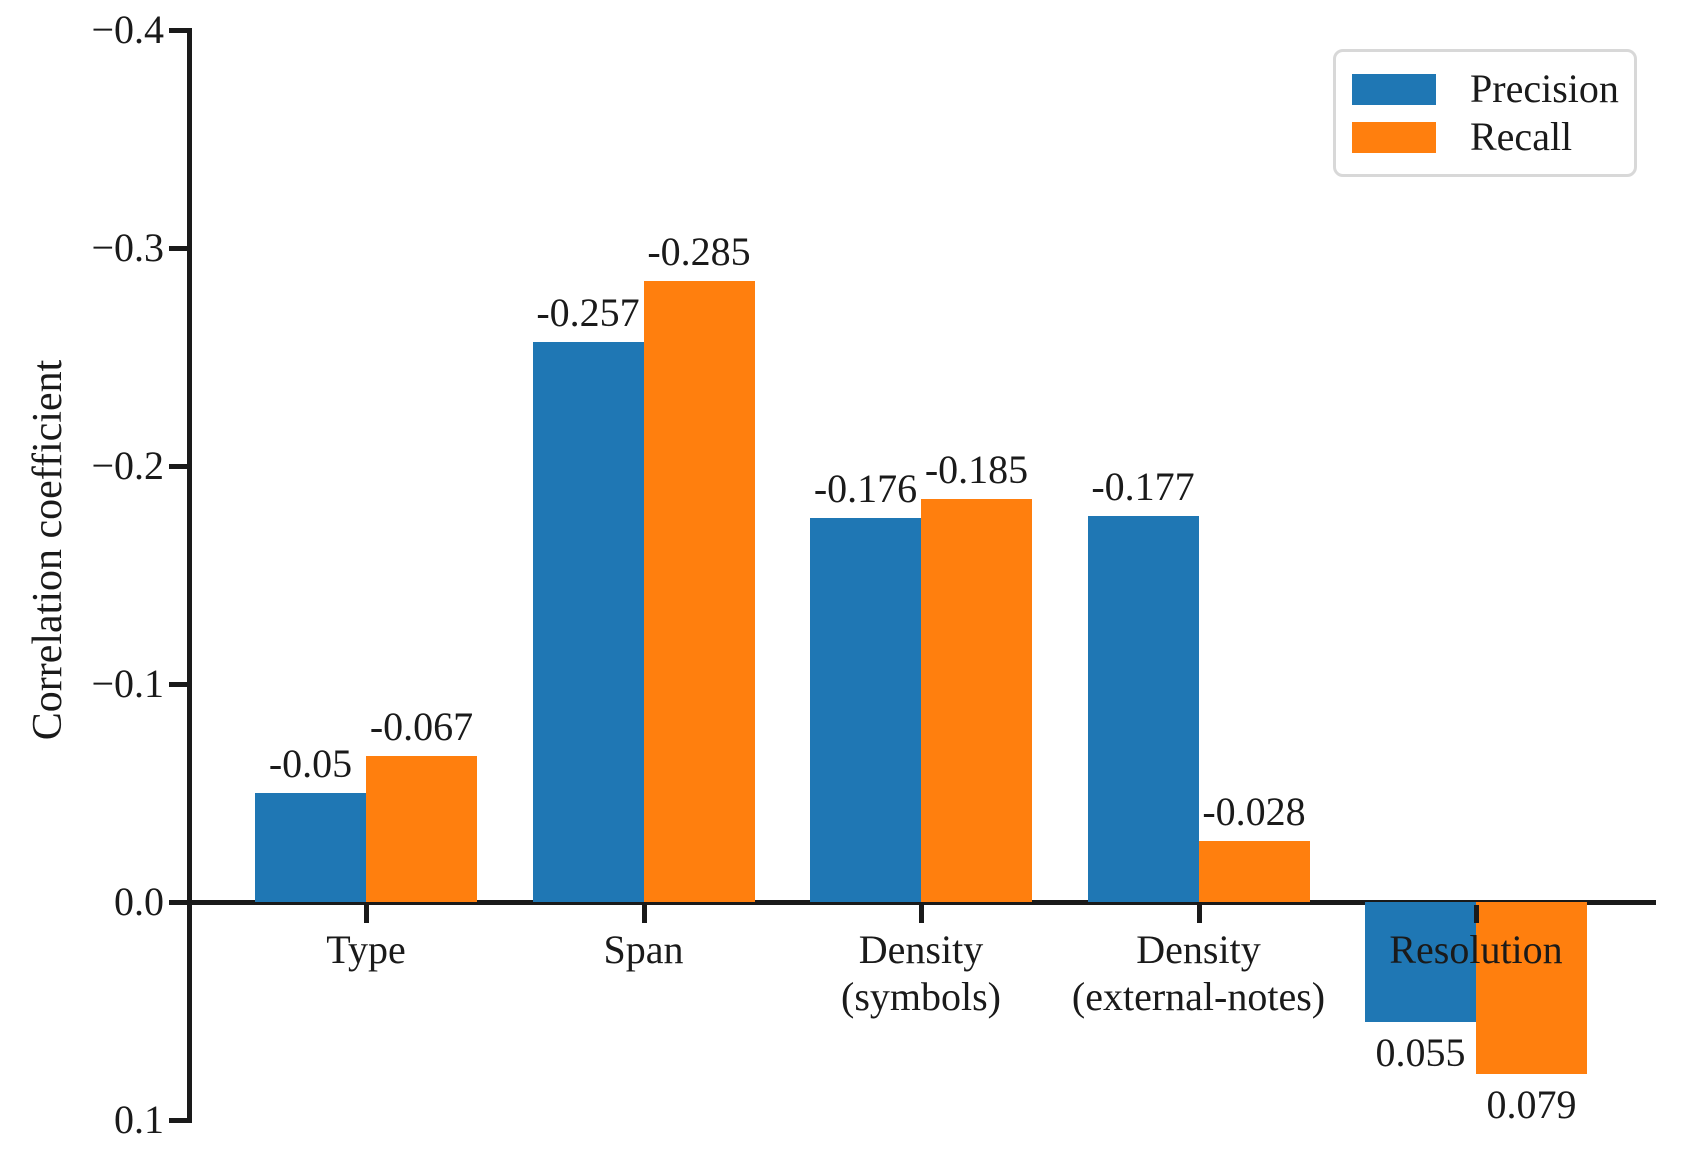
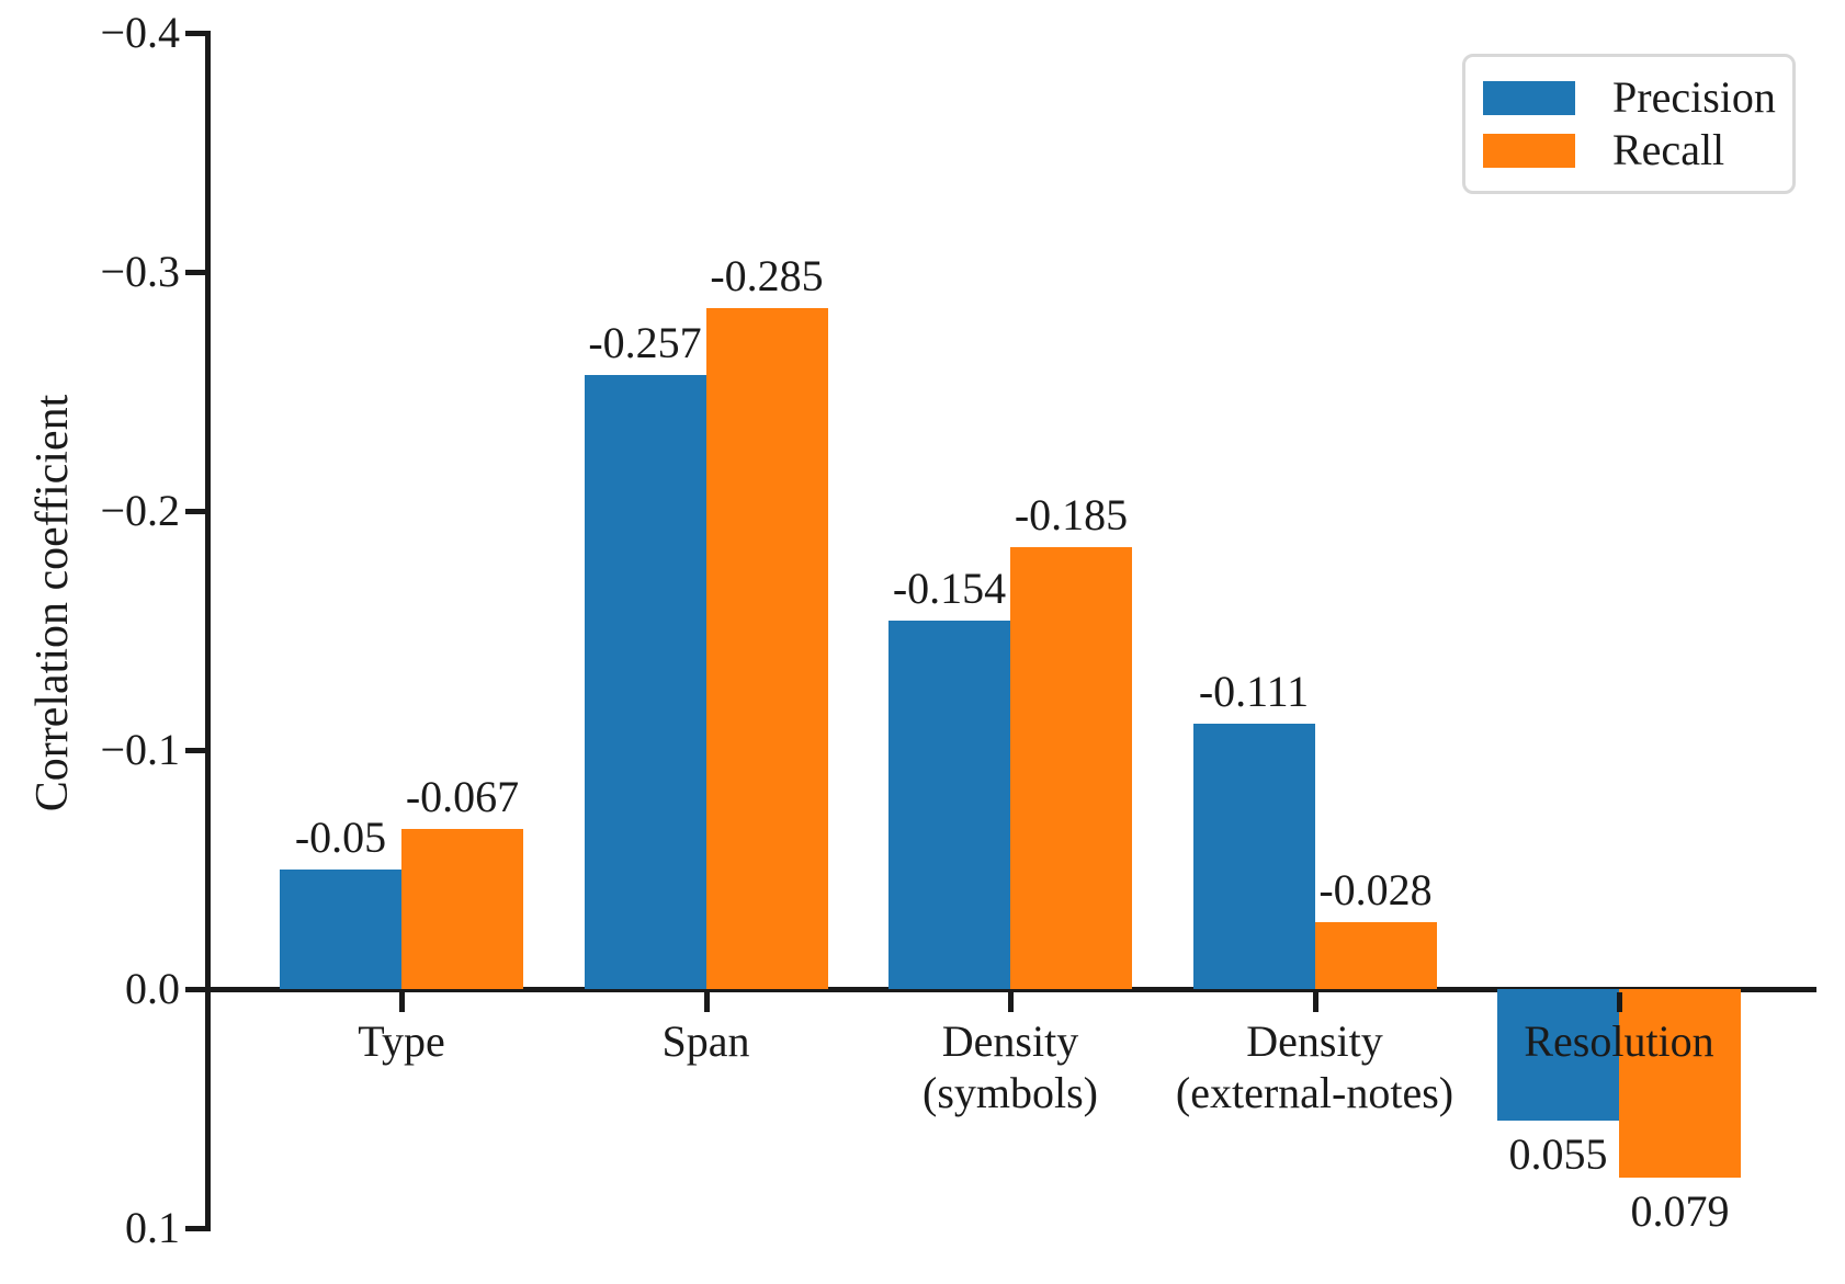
Precision/Density (symbols): -0.176 -> -0.154
Precision/Density (external-notes): -0.177 -> -0.111
